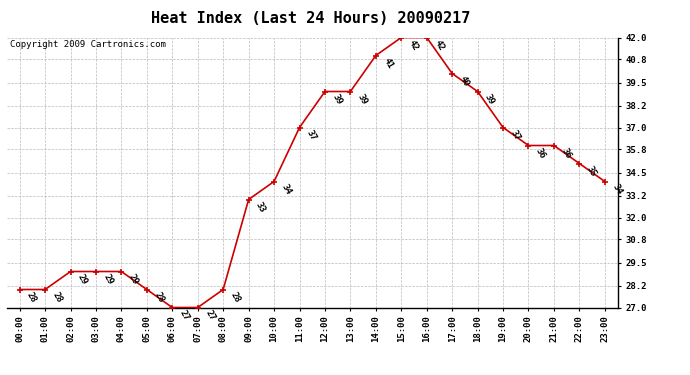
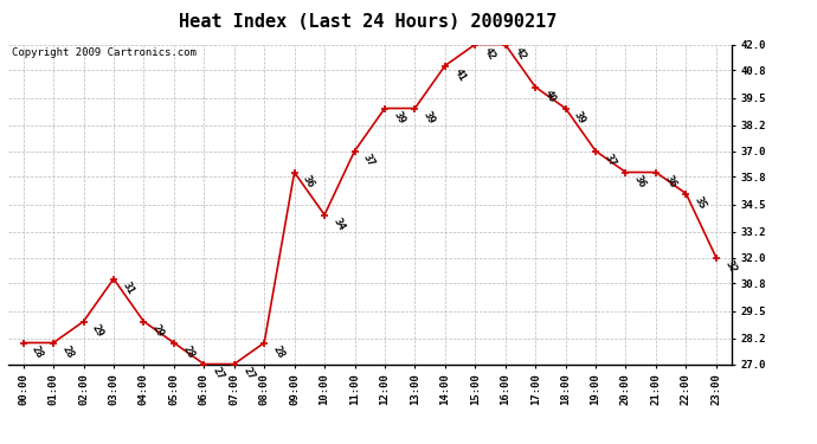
03:00: 29 -> 31
09:00: 33 -> 36
23:00: 34 -> 32
